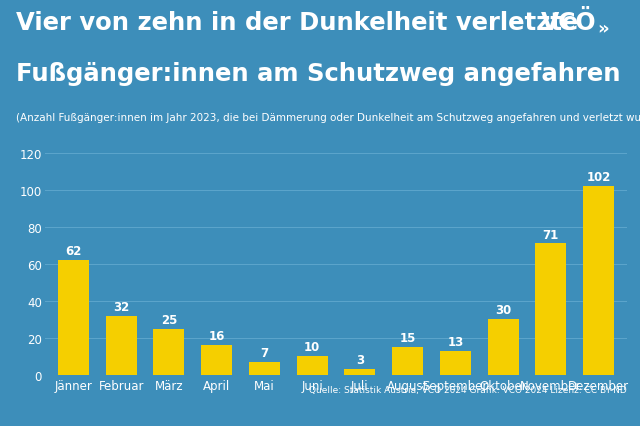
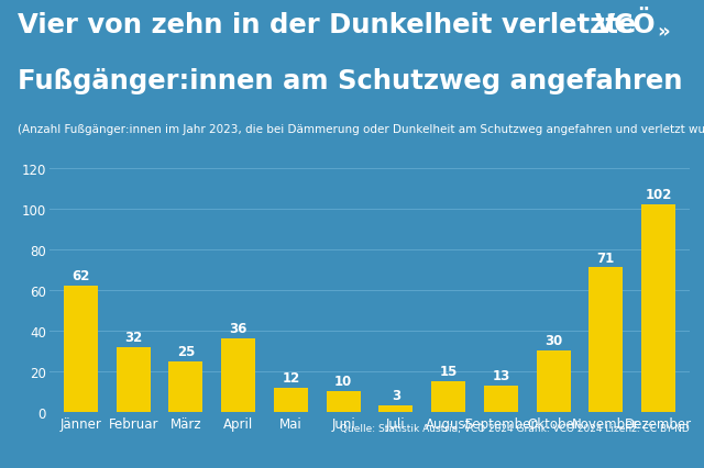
April: 16 -> 36
Mai: 7 -> 12
